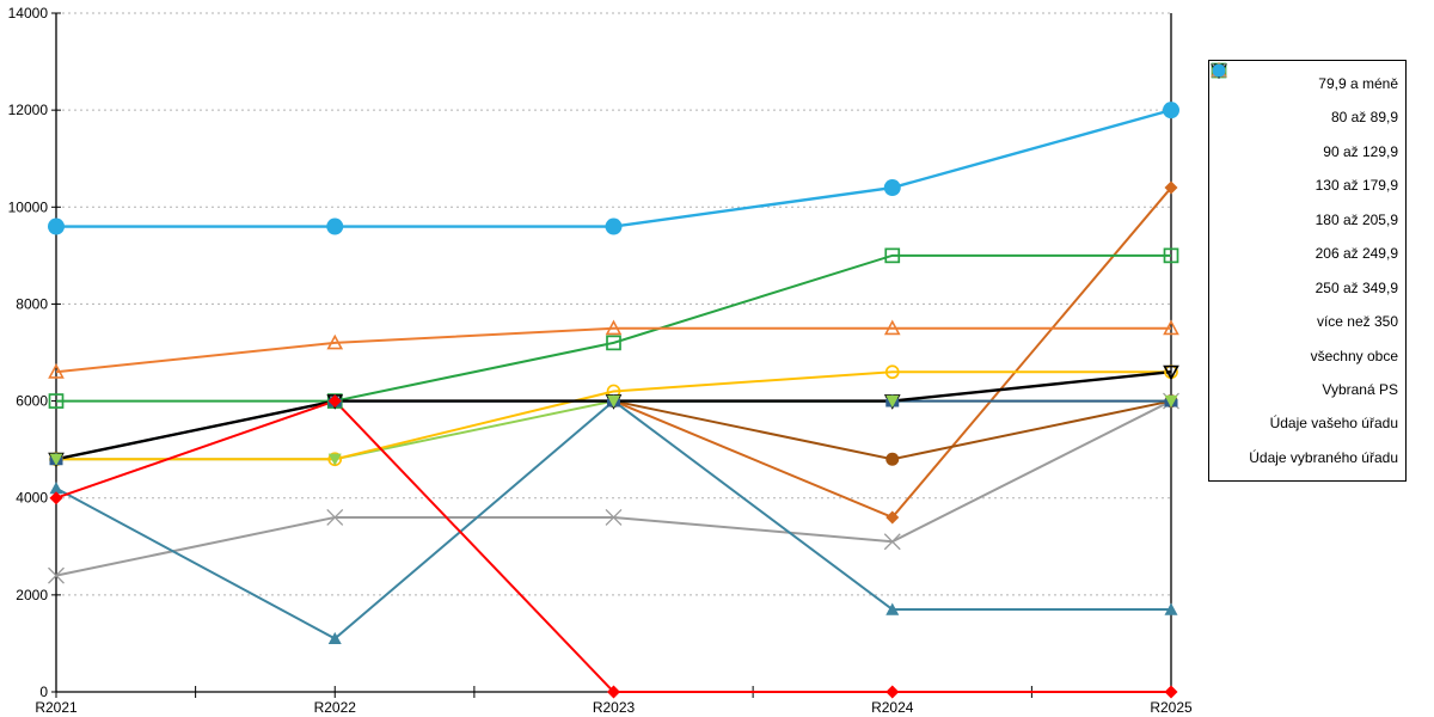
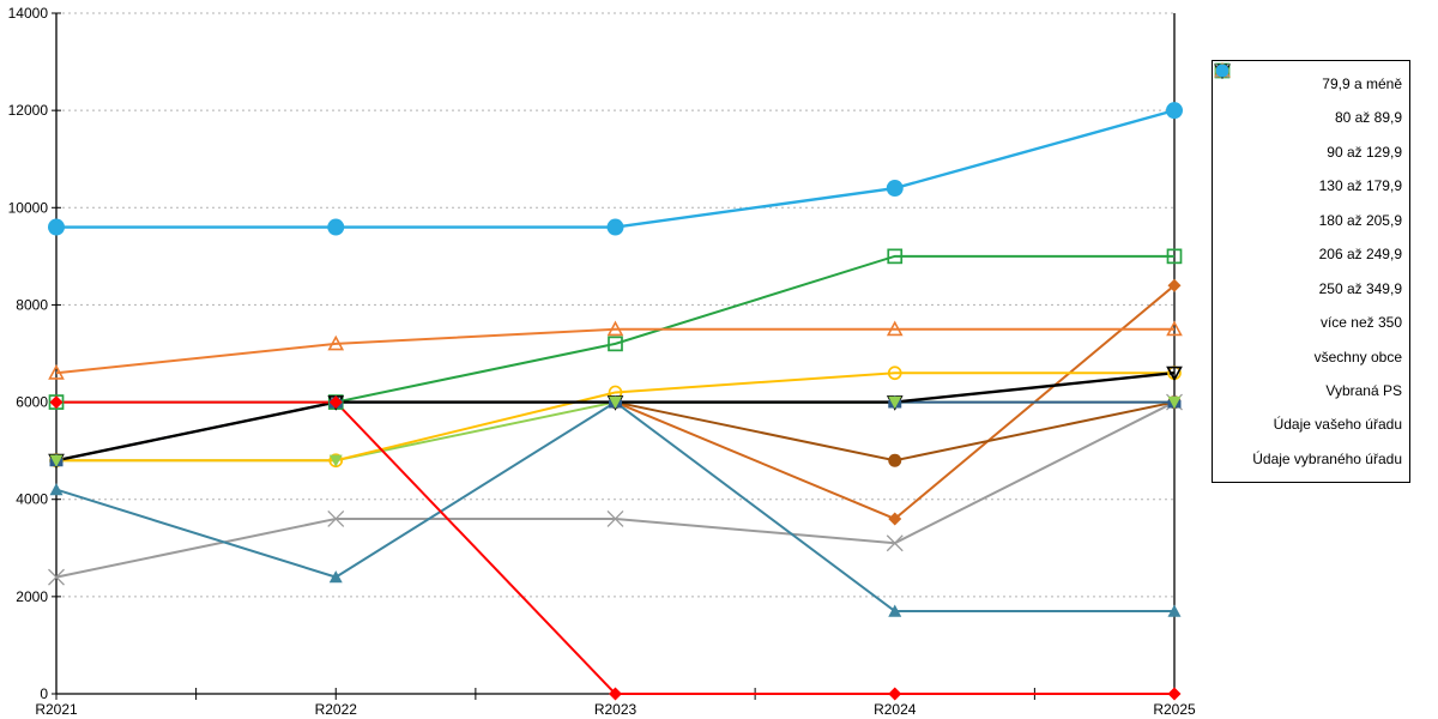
Údaje vašeho úřadu/R2021: 4000 -> 6000
90 až 129,9/R2022: 1100 -> 2400
79,9 a méně/R2025: 10400 -> 8400
